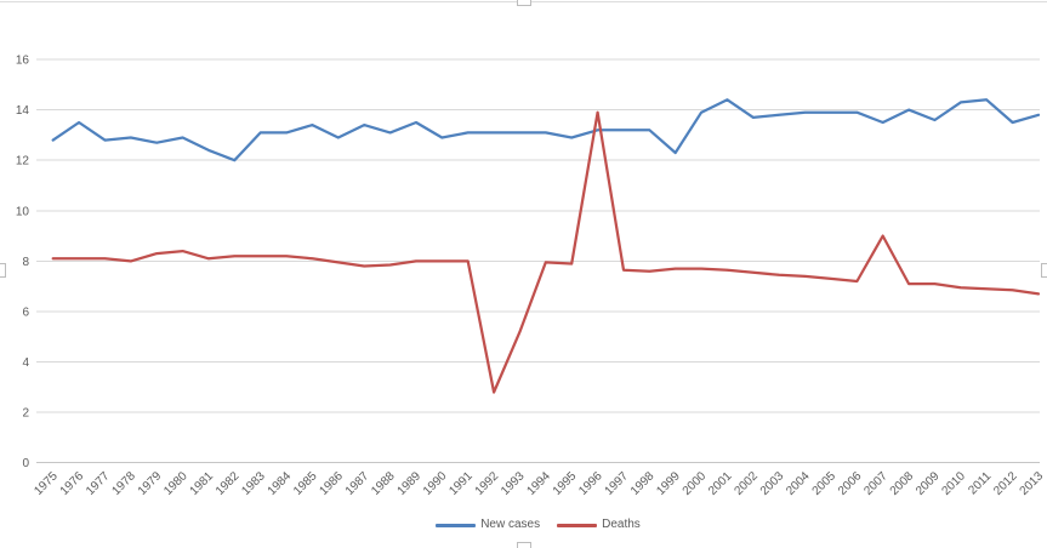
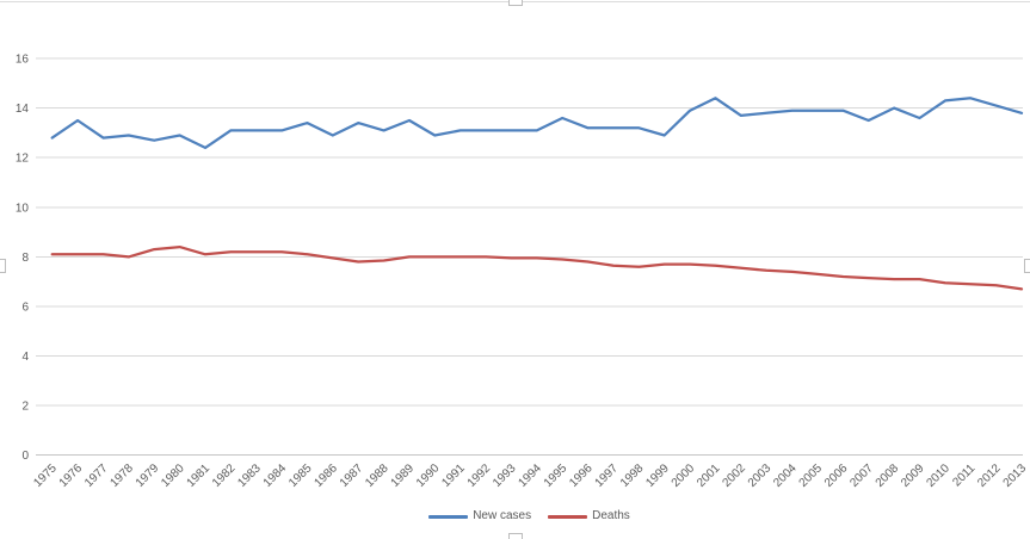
New cases/1982: 12.0 -> 13.1
Deaths/1992: 2.8 -> 8.0
Deaths/1993: 5.2 -> 8.0
New cases/1995: 12.9 -> 13.6
Deaths/1996: 13.9 -> 7.8
New cases/1999: 12.3 -> 12.9
Deaths/2007: 9.0 -> 7.2
New cases/2012: 13.5 -> 14.1
